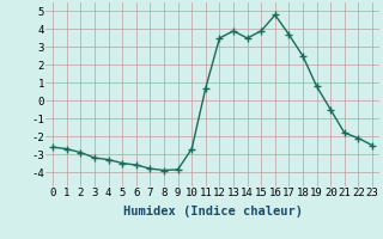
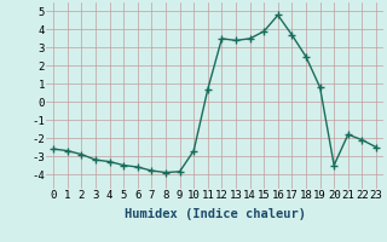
13: 3.9 -> 3.4
20: -0.5 -> -3.5
